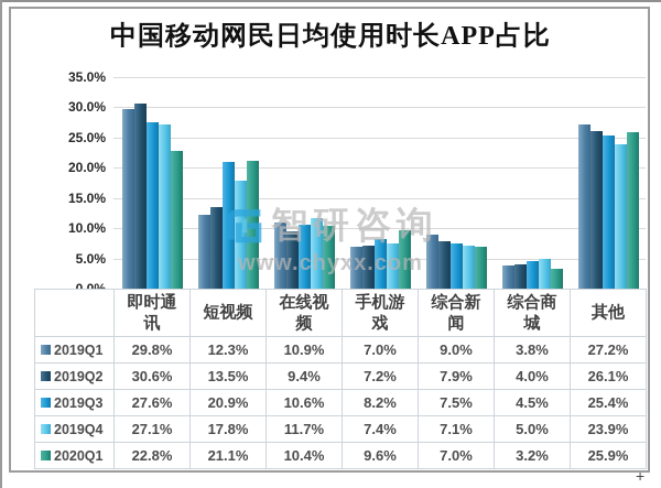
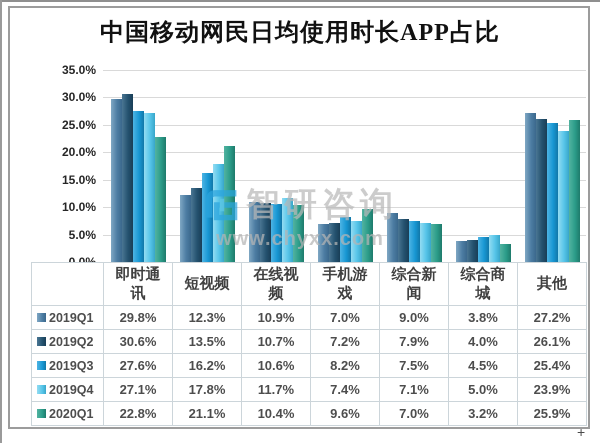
2019Q3/短视频: 20.9% -> 16.2%
2019Q2/在线视频: 9.4% -> 10.7%
